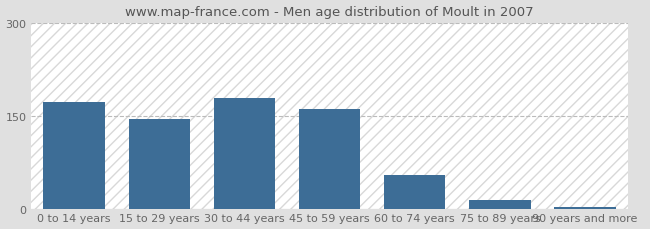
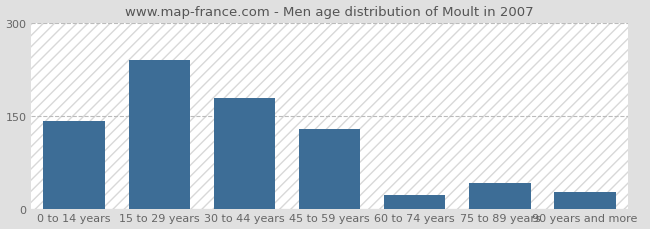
0 to 14 years: 172 -> 142
15 to 29 years: 144 -> 240
45 to 59 years: 161 -> 128
60 to 74 years: 55 -> 22
75 to 89 years: 14 -> 42
90 years and more: 3 -> 26
